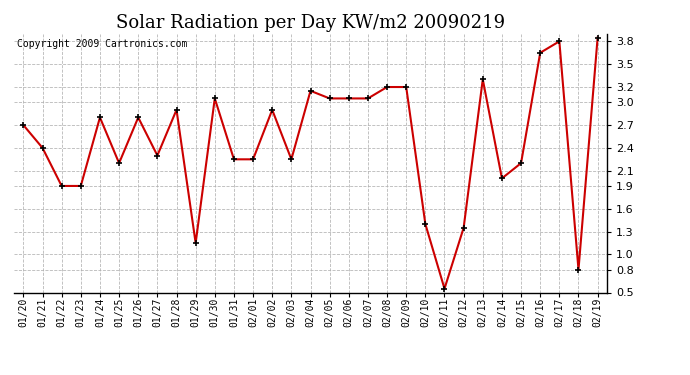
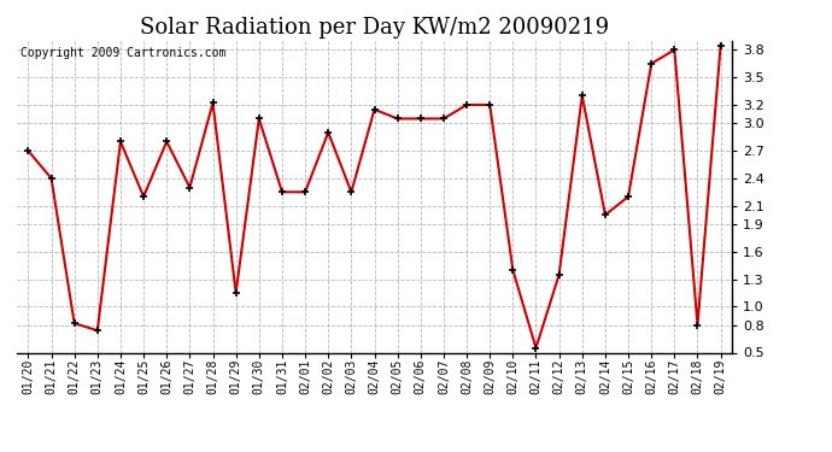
01/22: 1.90 -> 0.82
01/23: 1.90 -> 0.74
01/28: 2.90 -> 3.22
